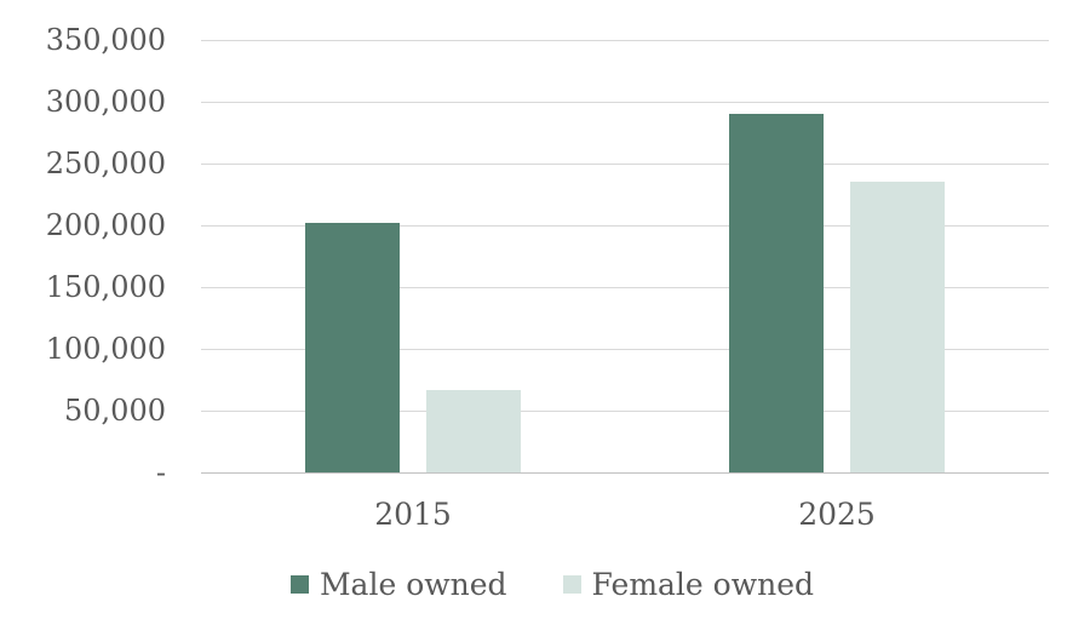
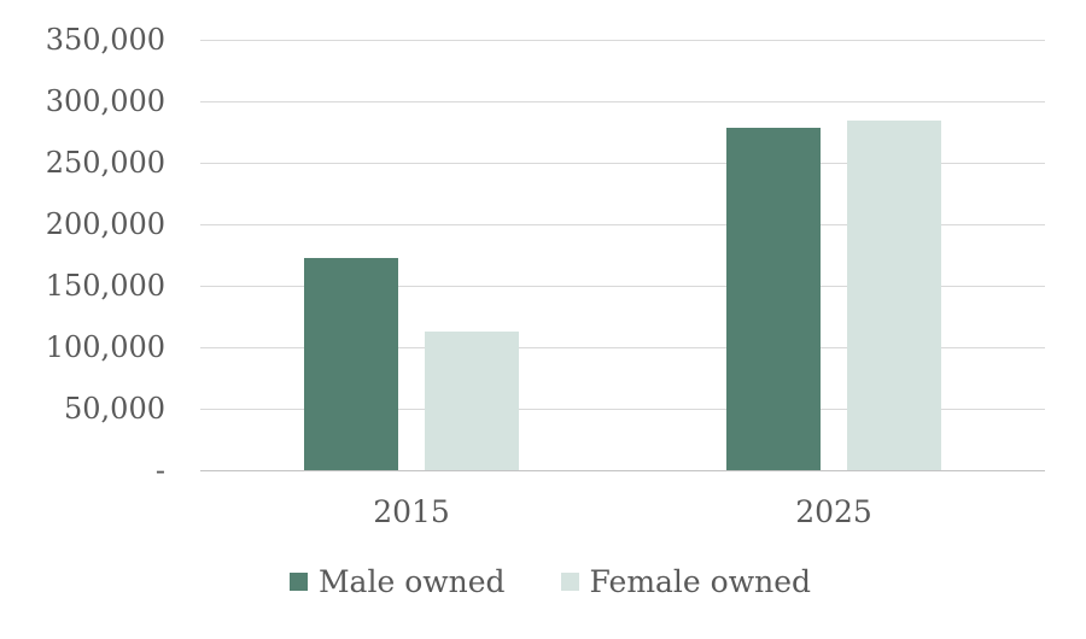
Male owned/2015: 202000 -> 173000
Female owned/2015: 67000 -> 113000
Male owned/2025: 290000 -> 278000
Female owned/2025: 235000 -> 284000
